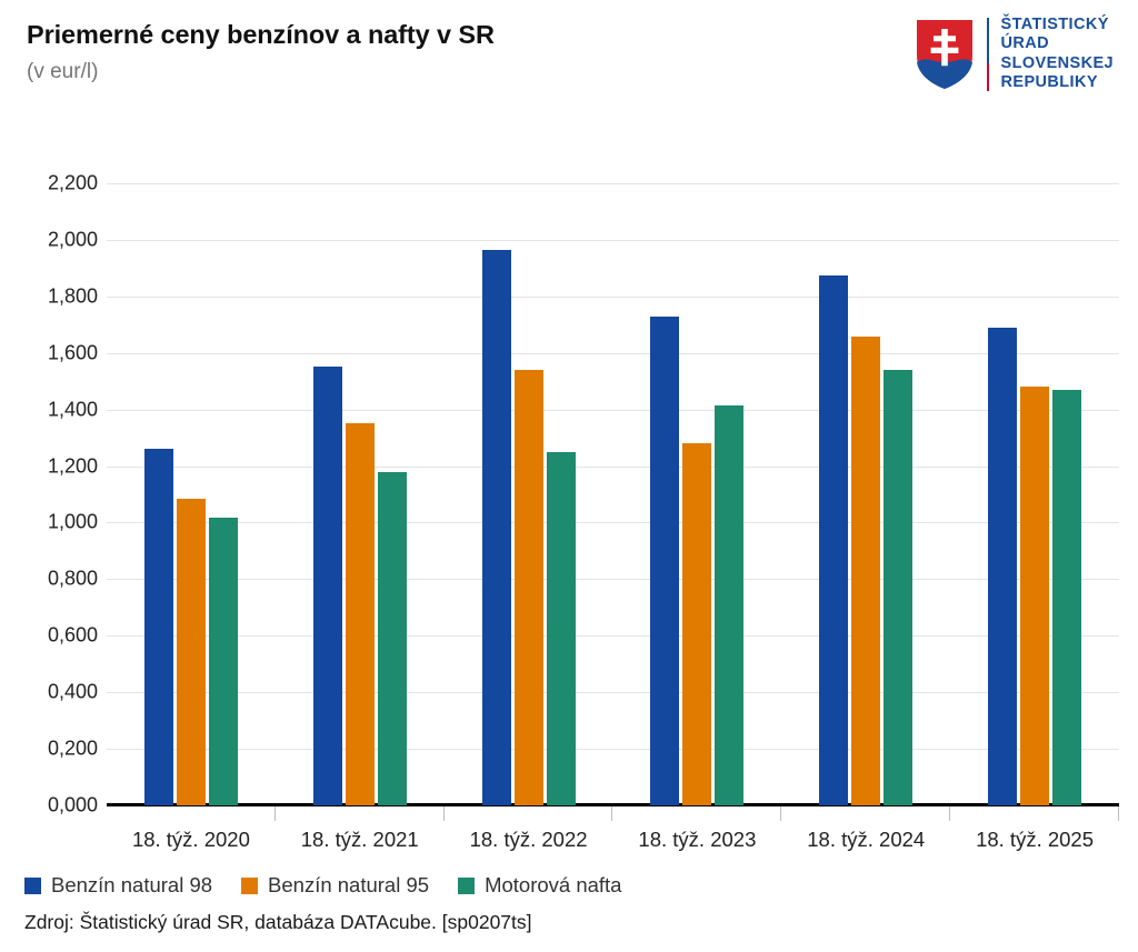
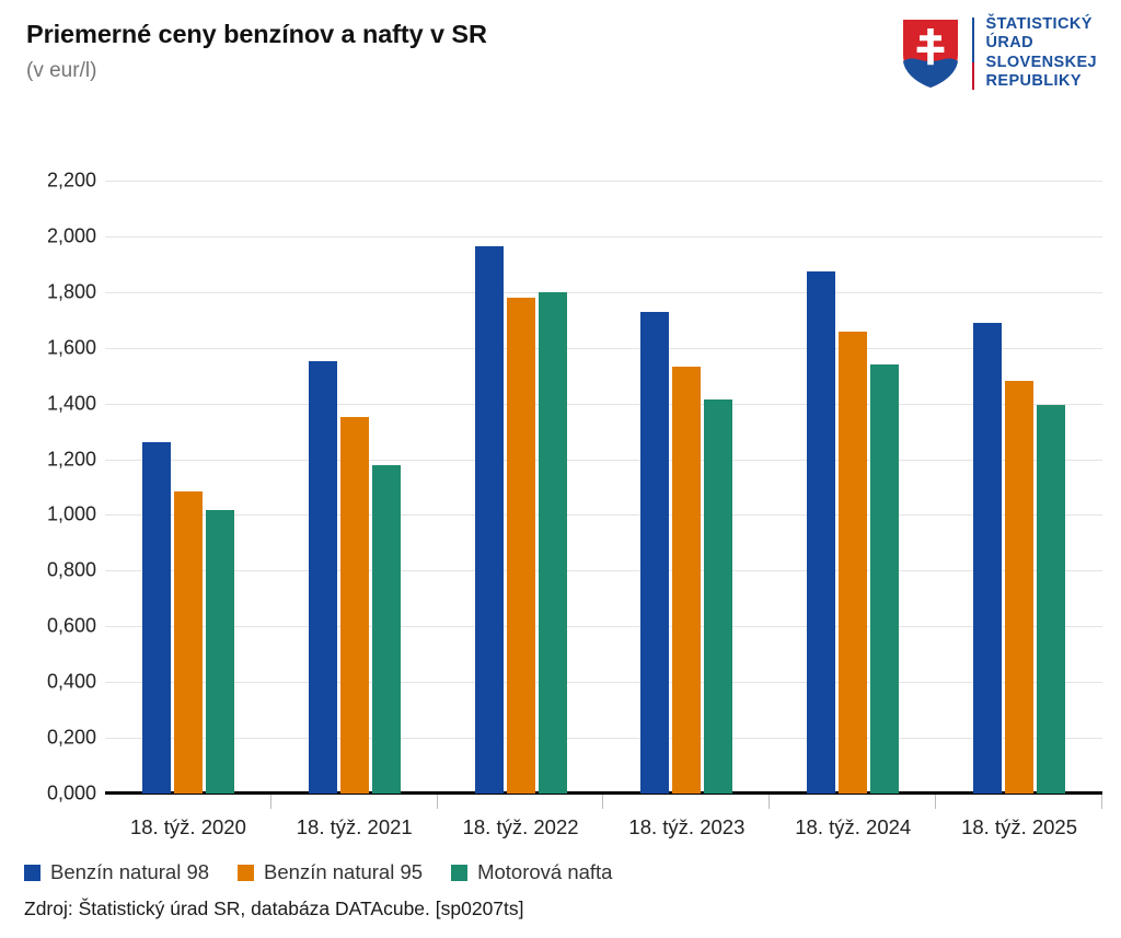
Benzín natural 95/18. týž. 2022: 1,54 -> 1,78
Motorová nafta/18. týž. 2022: 1,25 -> 1,80
Benzín natural 95/18. týž. 2023: 1,28 -> 1,53
Motorová nafta/18. týž. 2025: 1,47 -> 1,40
